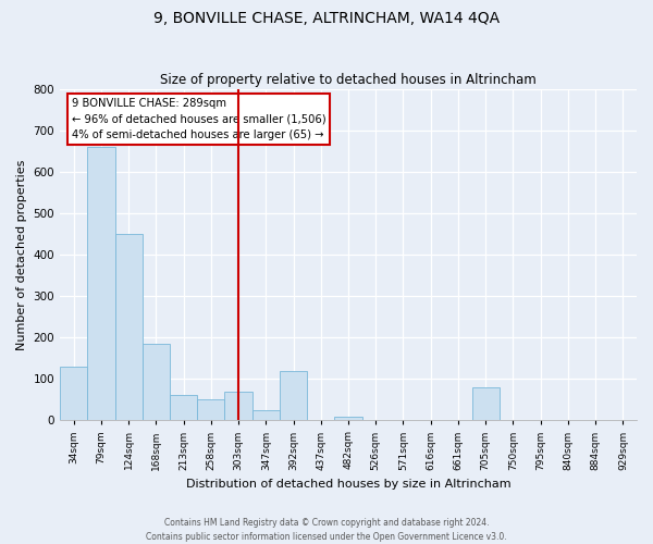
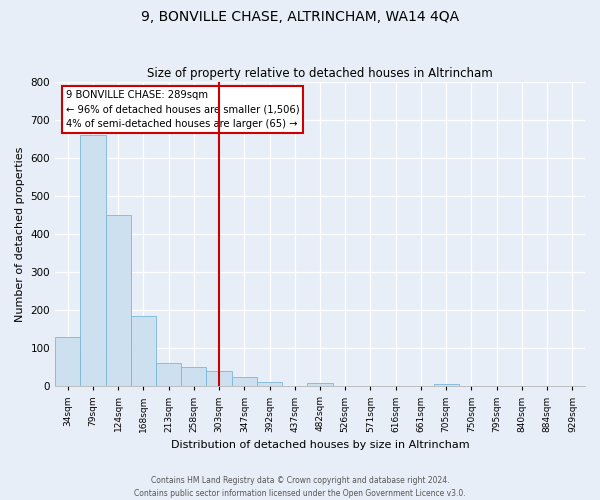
303sqm: 70 -> 40
392sqm: 120 -> 12
705sqm: 80 -> 5
